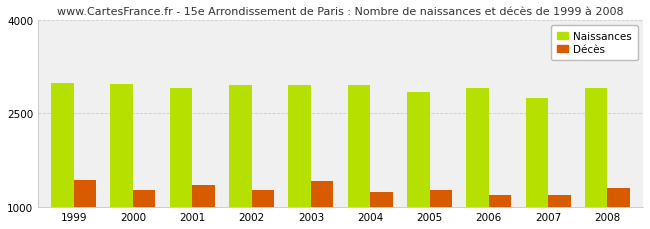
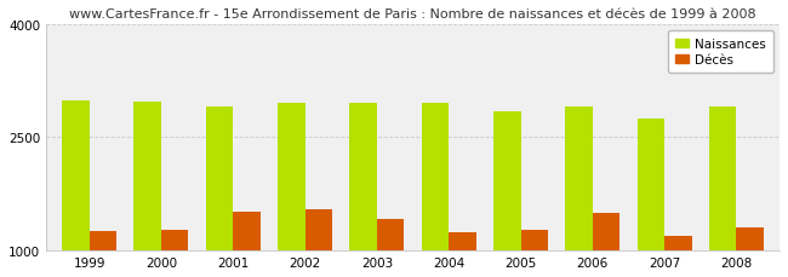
Décès/1999: 1430 -> 1260
Décès/2001: 1350 -> 1520
Décès/2002: 1270 -> 1540
Décès/2006: 1200 -> 1500
